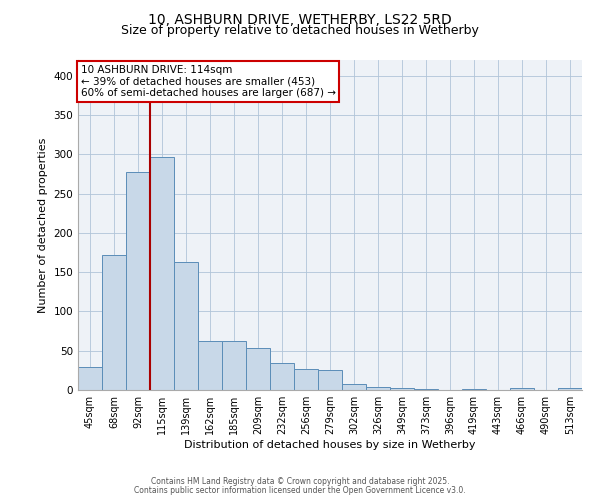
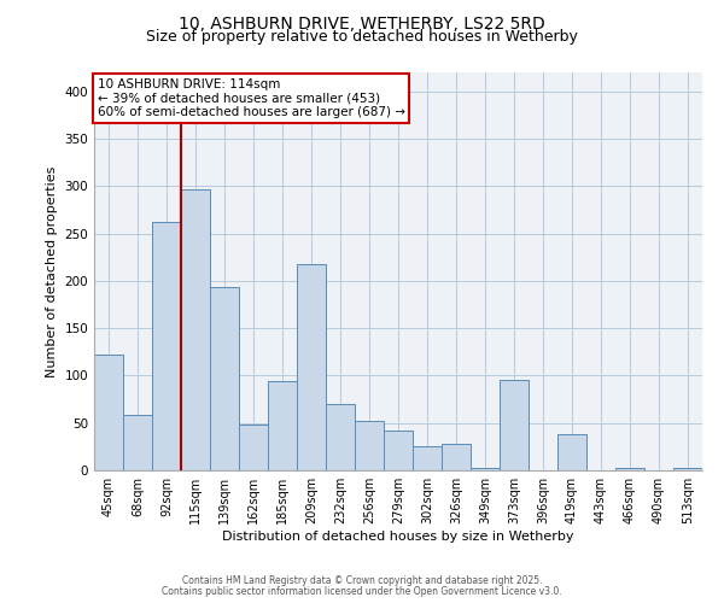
45sqm: 29 -> 122
68sqm: 172 -> 58
92sqm: 278 -> 262
139sqm: 163 -> 194
162sqm: 62 -> 48
185sqm: 62 -> 94
209sqm: 54 -> 218
232sqm: 34 -> 70
256sqm: 27 -> 52
279sqm: 26 -> 42
302sqm: 8 -> 26
326sqm: 4 -> 28
373sqm: 1 -> 96
419sqm: 1 -> 38
